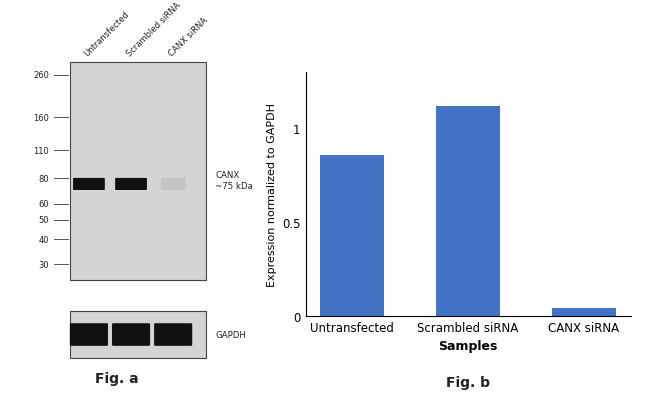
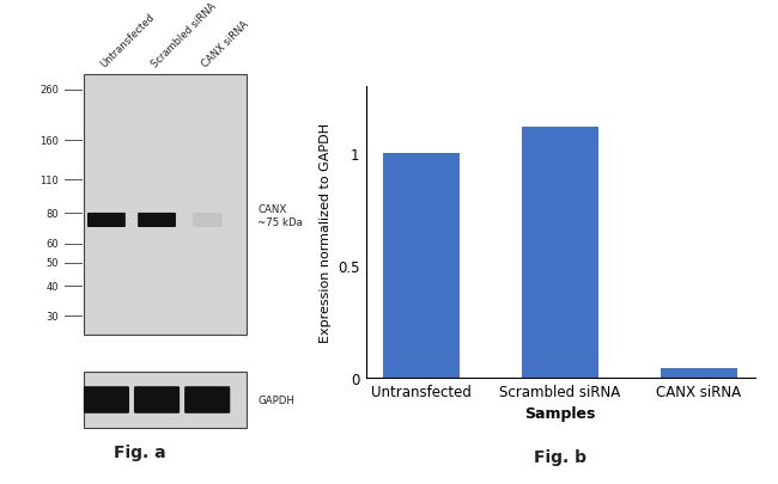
Untransfected: 0.86 -> 1.00
